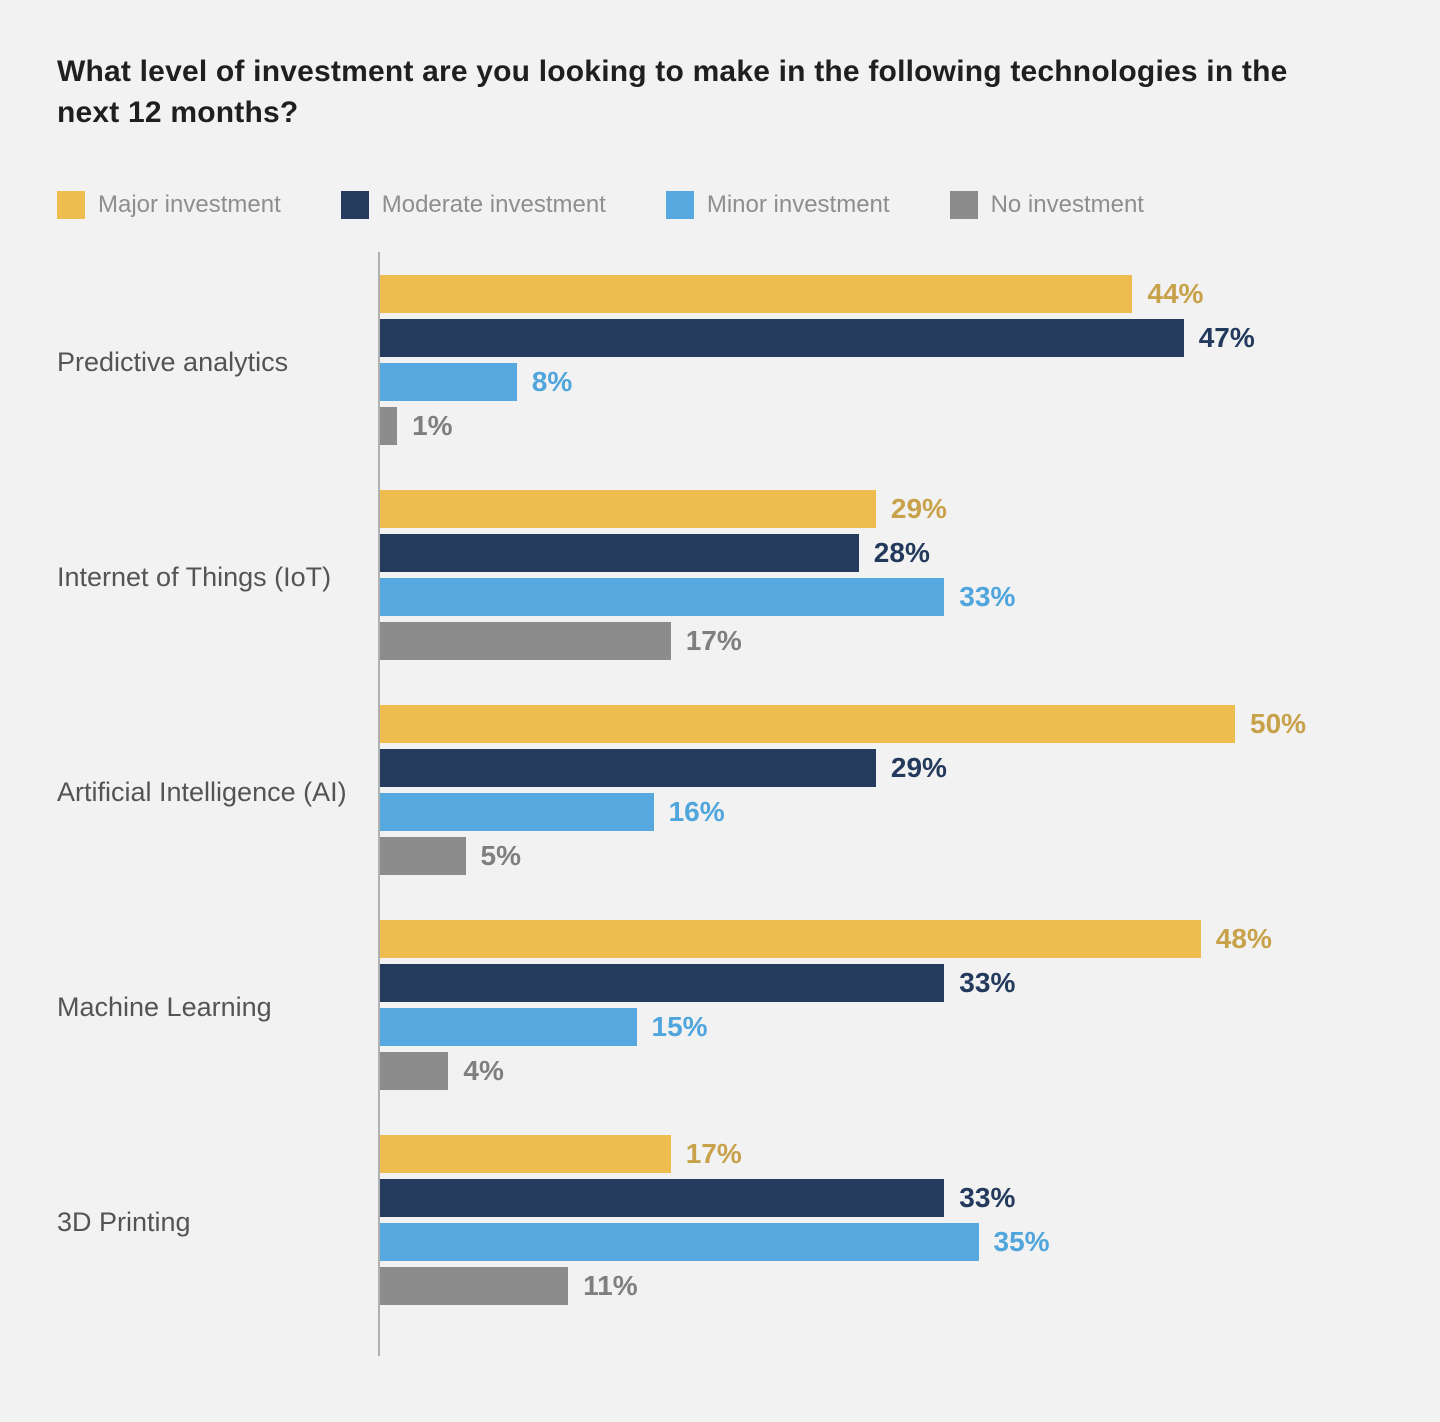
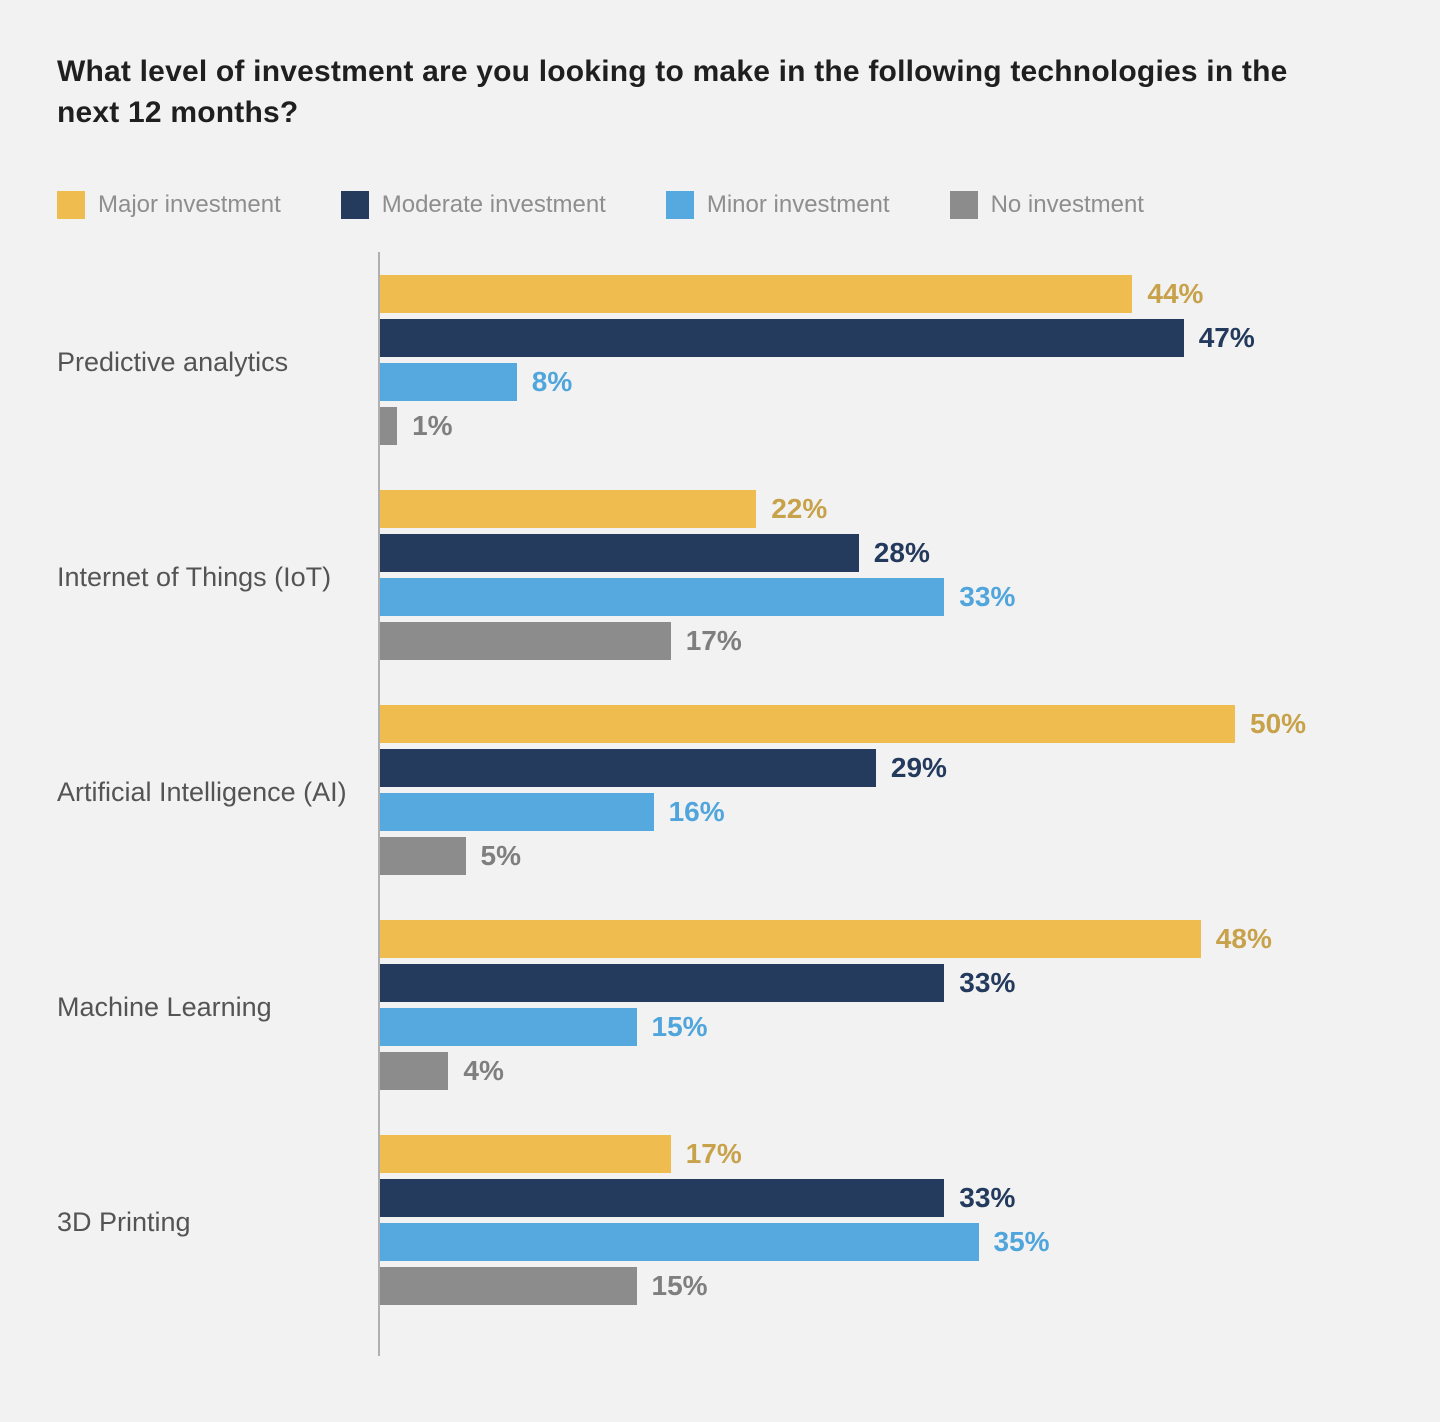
Major investment/Internet of Things (IoT): 29% -> 22%
No investment/3D Printing: 11% -> 15%
